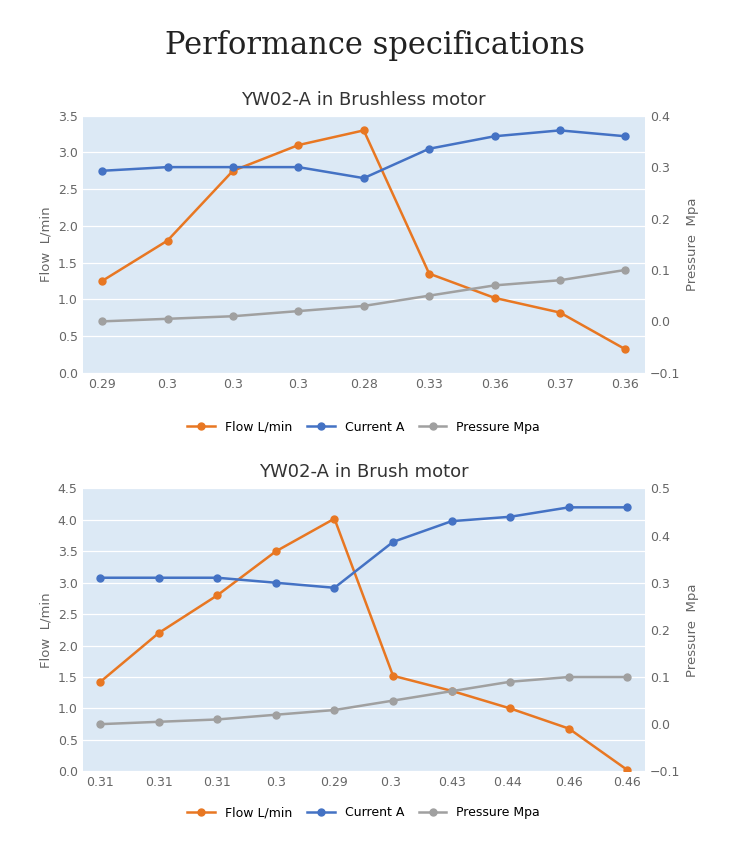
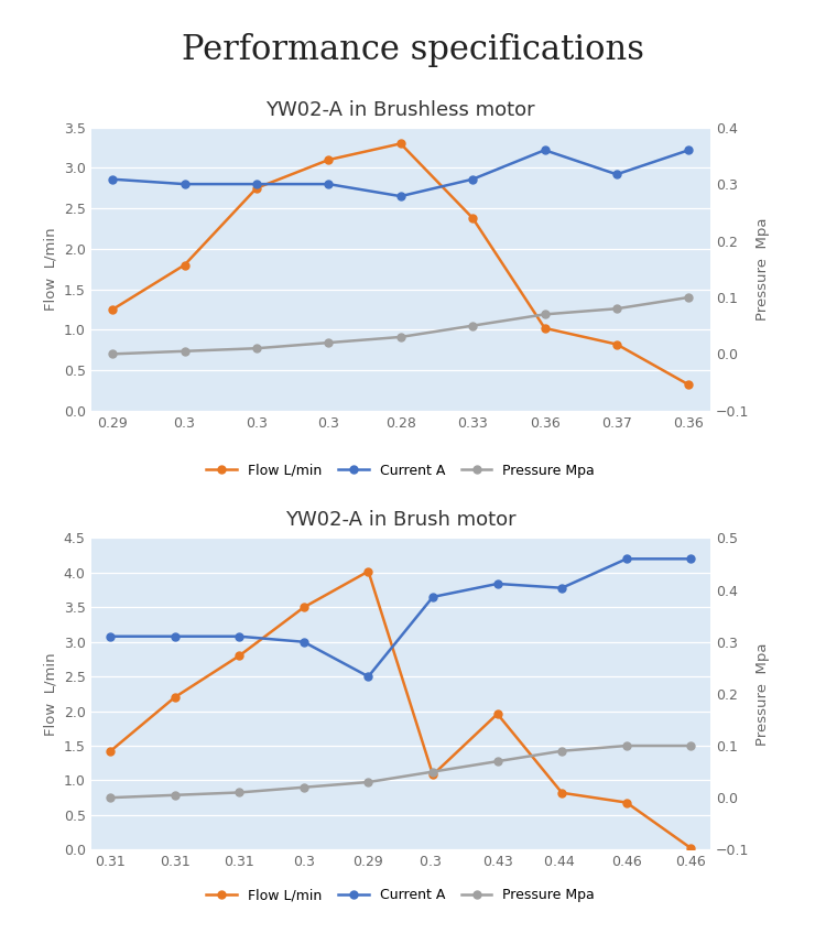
YW02-A in Brushless motor/Current A/0.29: 2.75 -> 2.86
YW02-A in Brushless motor/Flow L/min/0.33: 1.35 -> 2.38
YW02-A in Brushless motor/Current A/0.33: 3.05 -> 2.86
YW02-A in Brushless motor/Current A/0.37: 3.30 -> 2.92
YW02-A in Brush motor/Current A/0.29: 2.92 -> 2.50
YW02-A in Brush motor/Flow L/min/0.3: 1.52 -> 1.08
YW02-A in Brush motor/Flow L/min/0.43: 1.28 -> 1.96
YW02-A in Brush motor/Current A/0.43: 3.98 -> 3.84
YW02-A in Brush motor/Flow L/min/0.44: 1.00 -> 0.82
YW02-A in Brush motor/Current A/0.44: 4.05 -> 3.78
